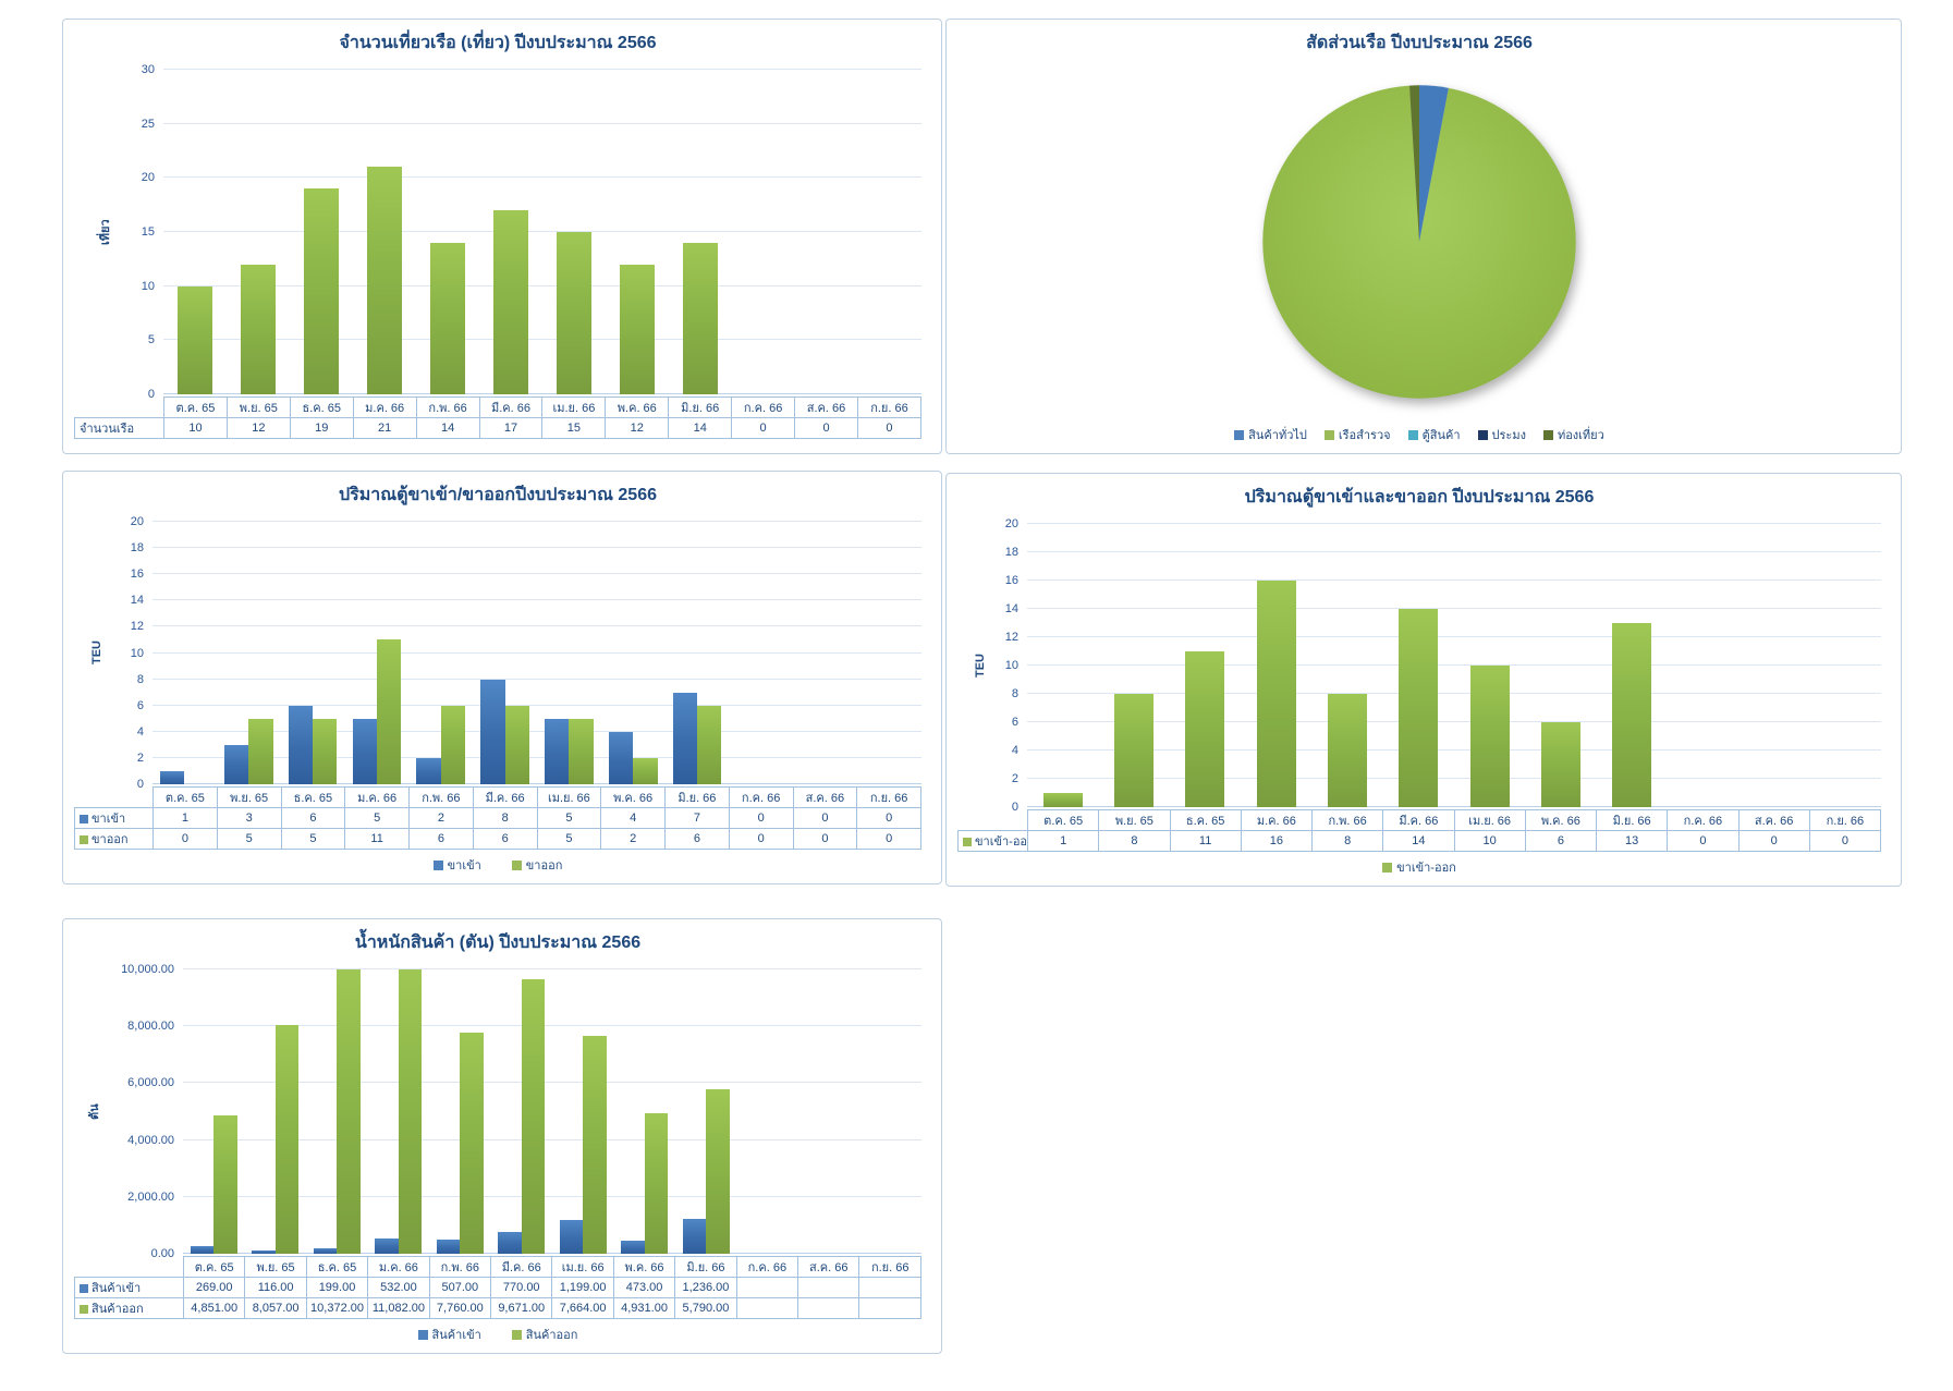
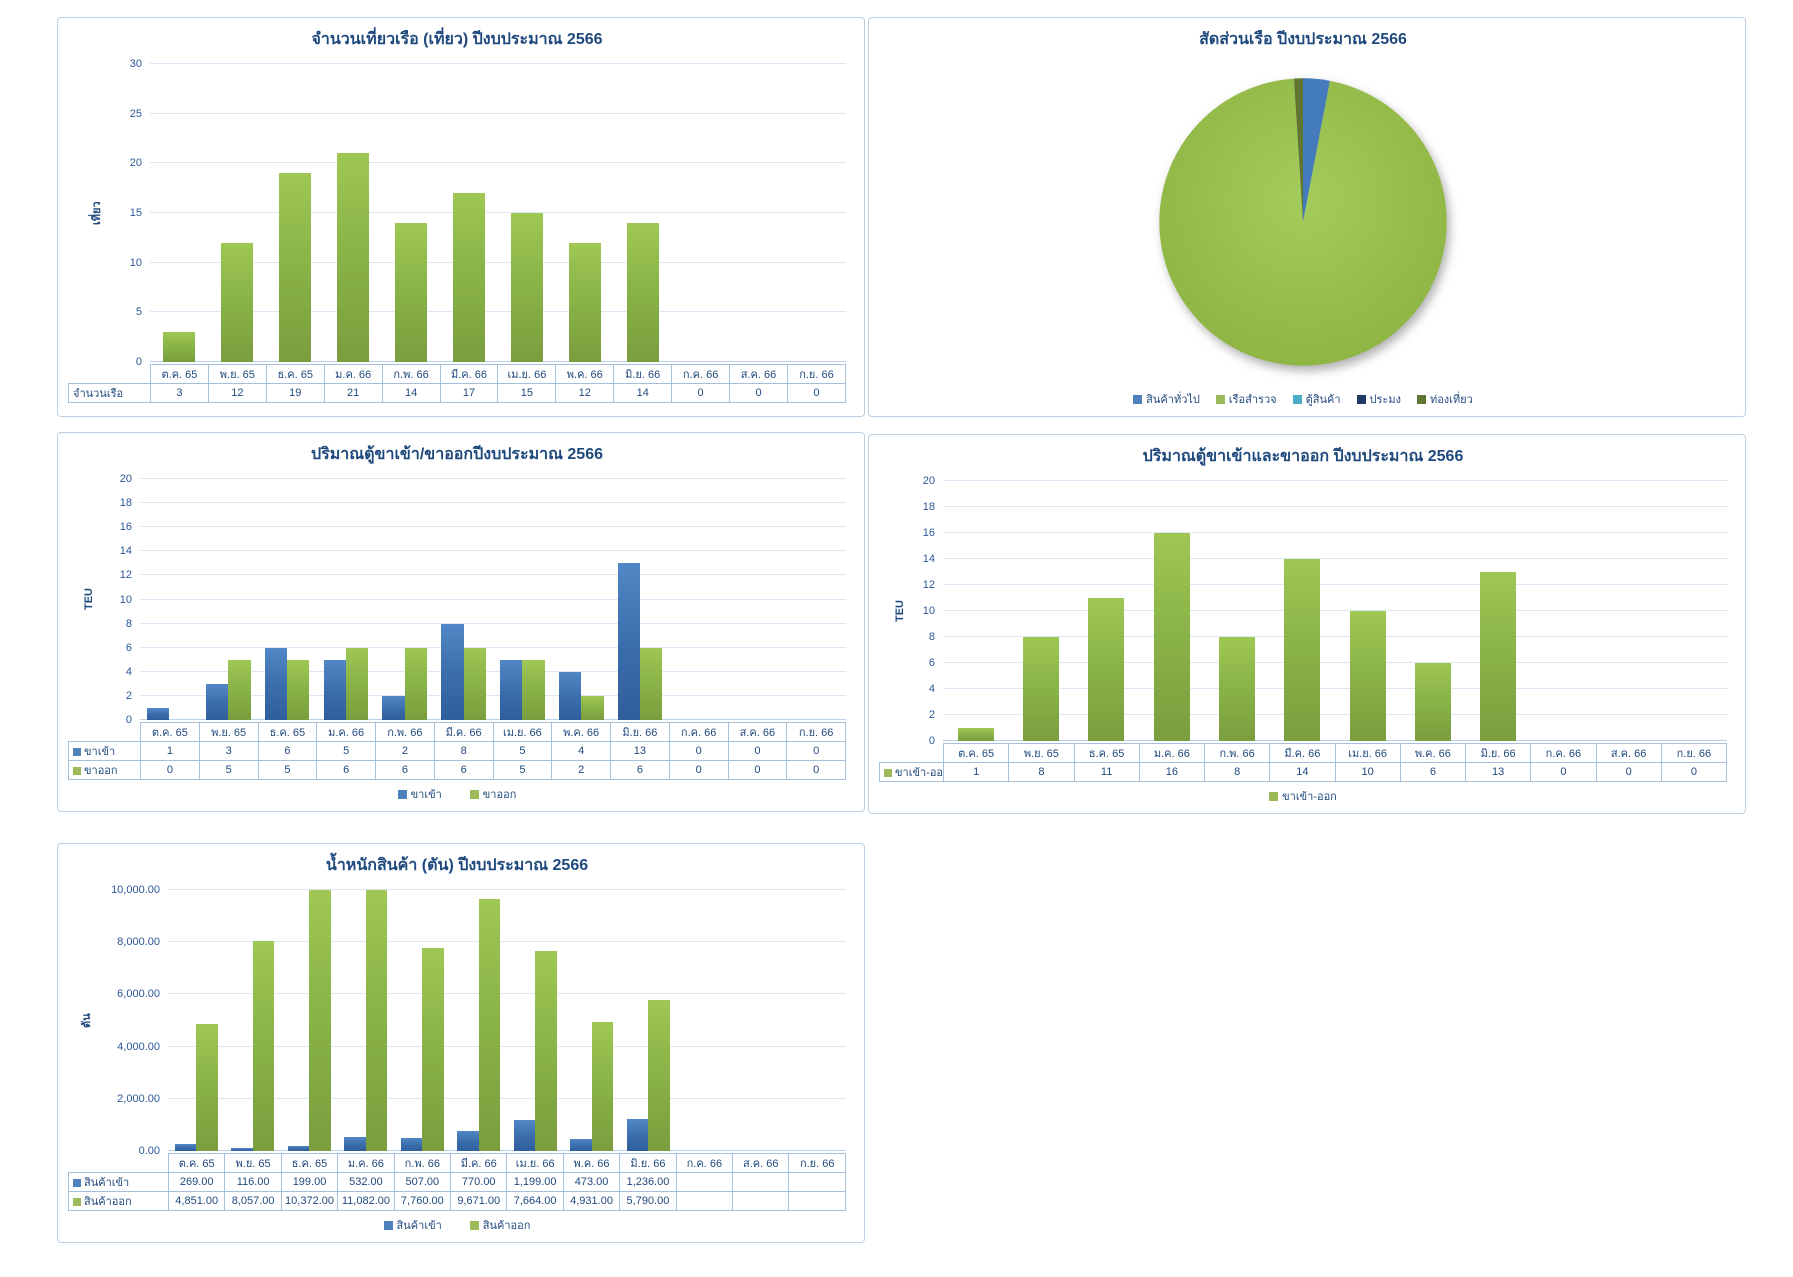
จำนวนเที่ยวเรือ (เที่ยว) ปีงบประมาณ 2566/ต.ค. 65: 10 -> 3
ปริมาณตู้ขาเข้า/ขาออกปีงบประมาณ 2566/ขาออก/ม.ค. 66: 11 -> 6
ปริมาณตู้ขาเข้า/ขาออกปีงบประมาณ 2566/ขาเข้า/มิ.ย. 66: 7 -> 13
